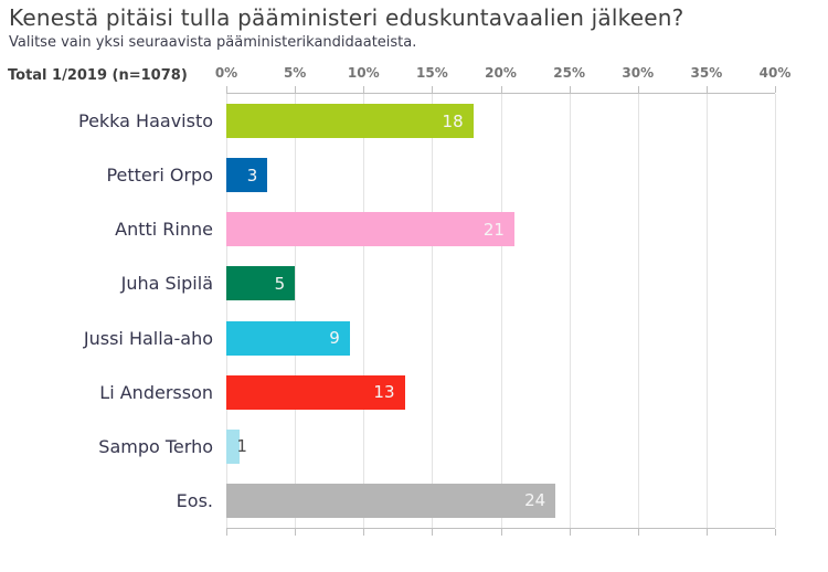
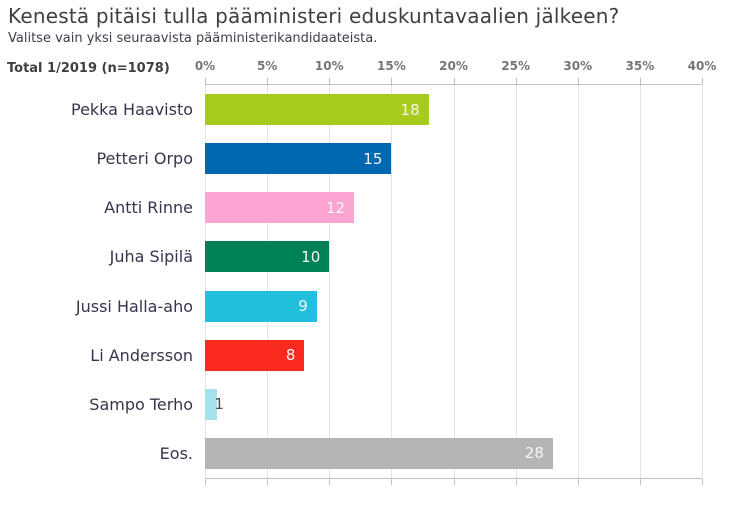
Petteri Orpo: 3 -> 15
Antti Rinne: 21 -> 12
Juha Sipilä: 5 -> 10
Li Andersson: 13 -> 8
Eos.: 24 -> 28
